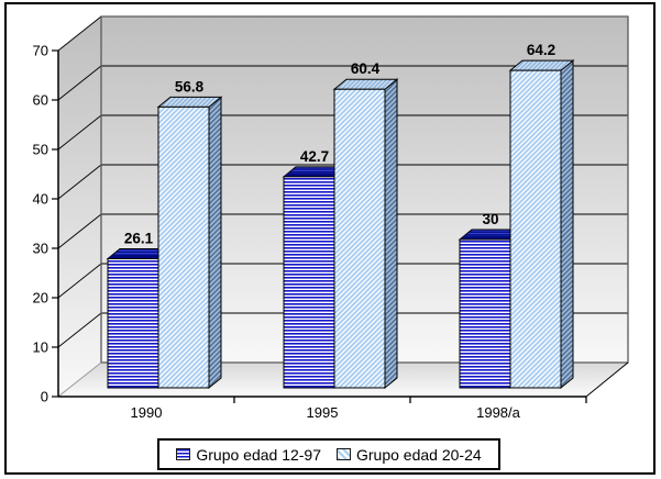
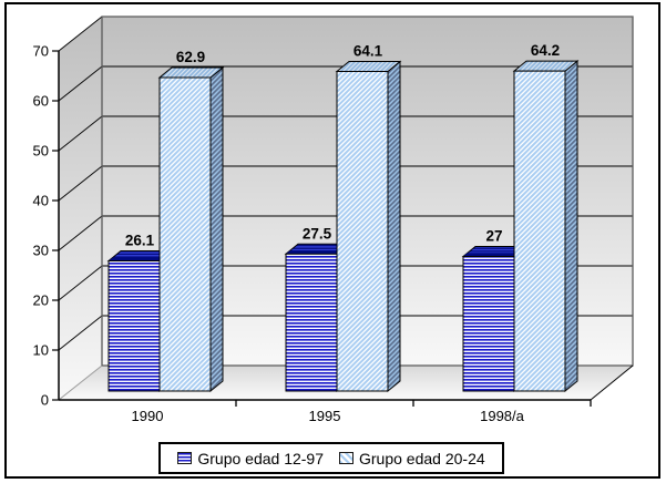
Grupo edad 20-24/1990: 56.8 -> 62.9
Grupo edad 12-97/1995: 42.7 -> 27.5
Grupo edad 20-24/1995: 60.4 -> 64.1
Grupo edad 12-97/1998/a: 30 -> 27
